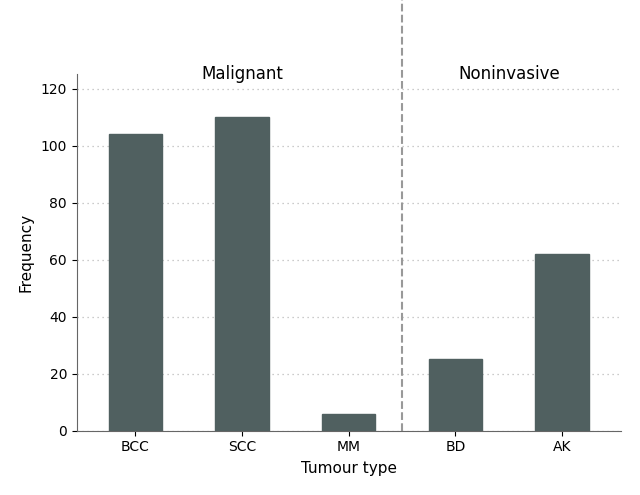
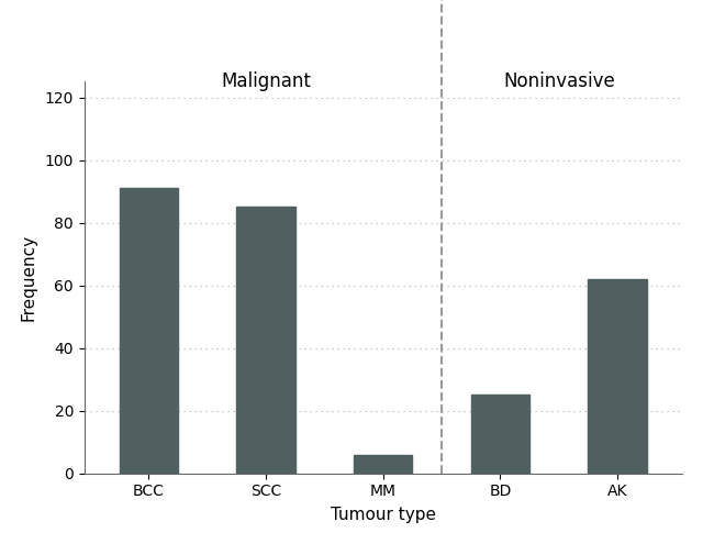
BCC: 104 -> 91
SCC: 110 -> 85
